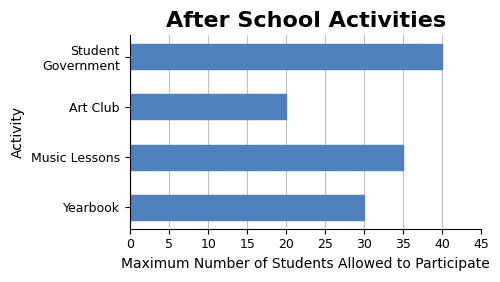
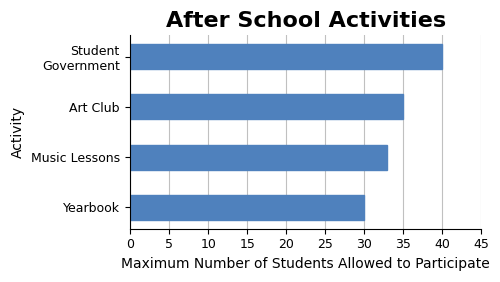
Art Club: 20 -> 35
Music Lessons: 35 -> 33
